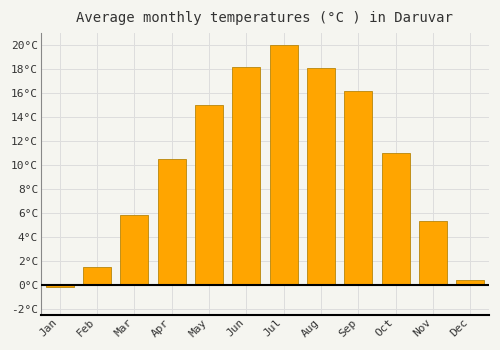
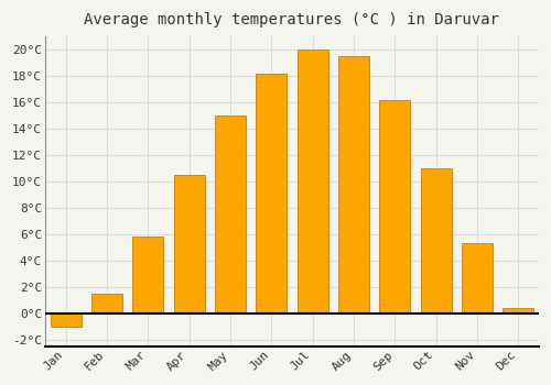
Jan: -0.2°C -> -1.0°C
Aug: 18.1°C -> 19.5°C
